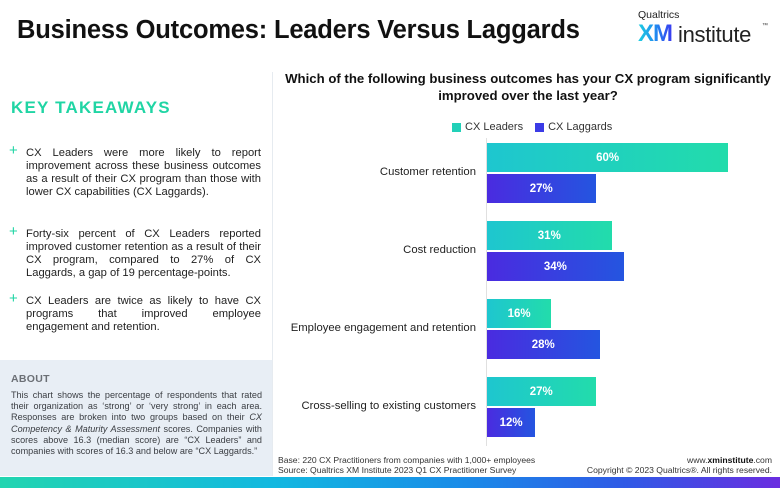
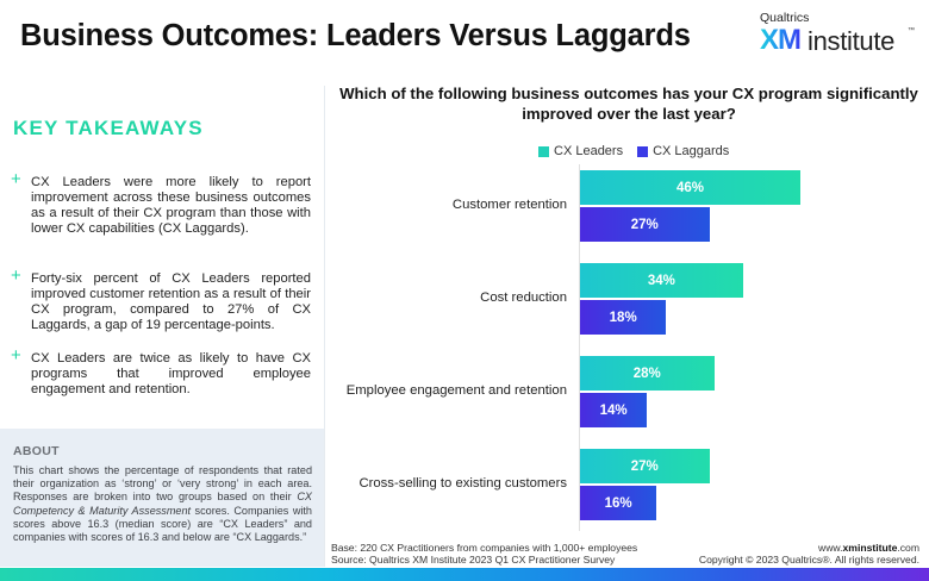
CX Leaders/Customer retention: 60% -> 46%
CX Leaders/Cost reduction: 31% -> 34%
CX Laggards/Cost reduction: 34% -> 18%
CX Leaders/Employee engagement and retention: 16% -> 28%
CX Laggards/Employee engagement and retention: 28% -> 14%
CX Laggards/Cross-selling to existing customers: 12% -> 16%
